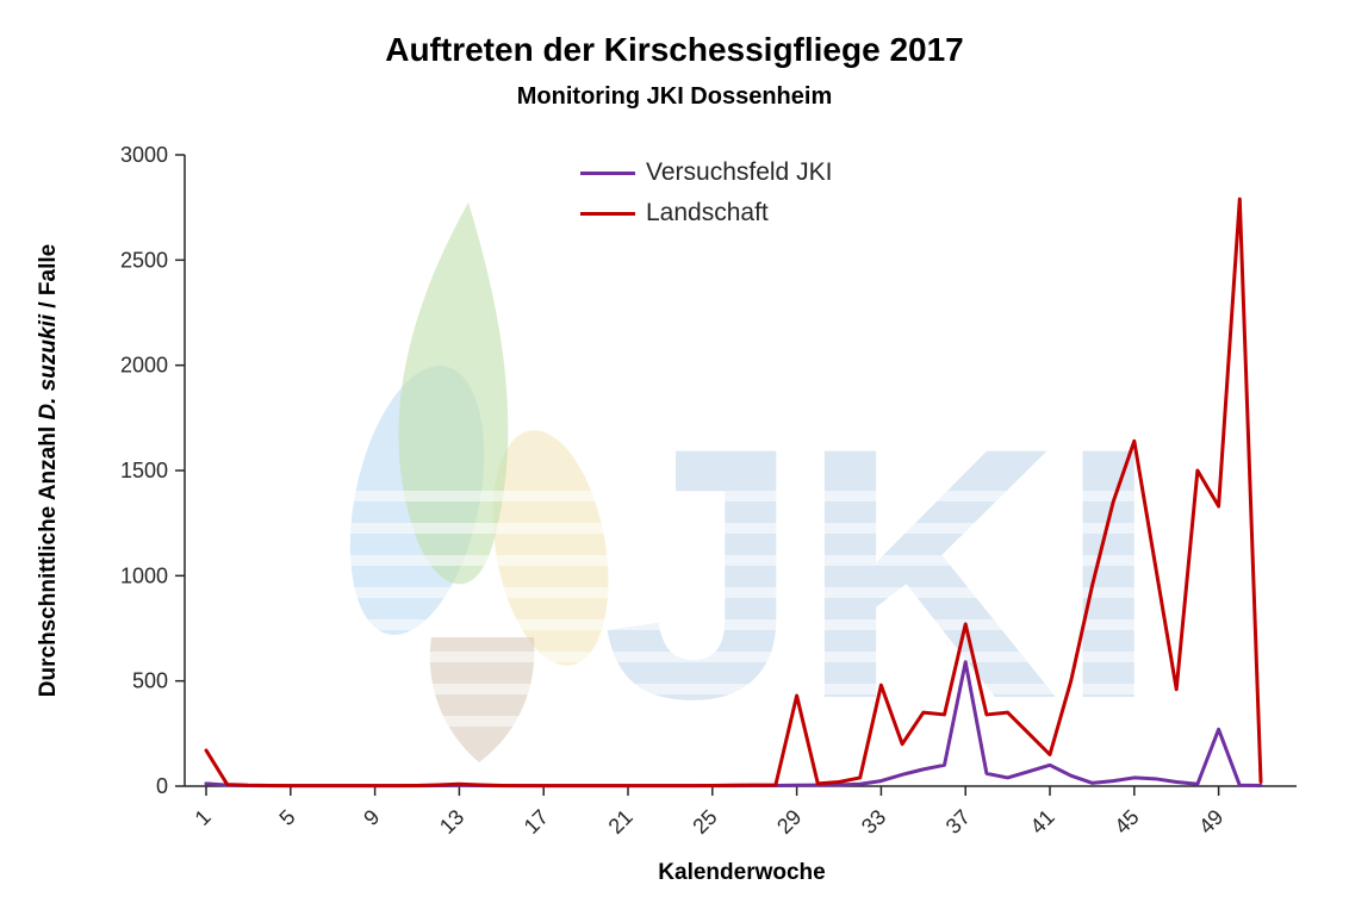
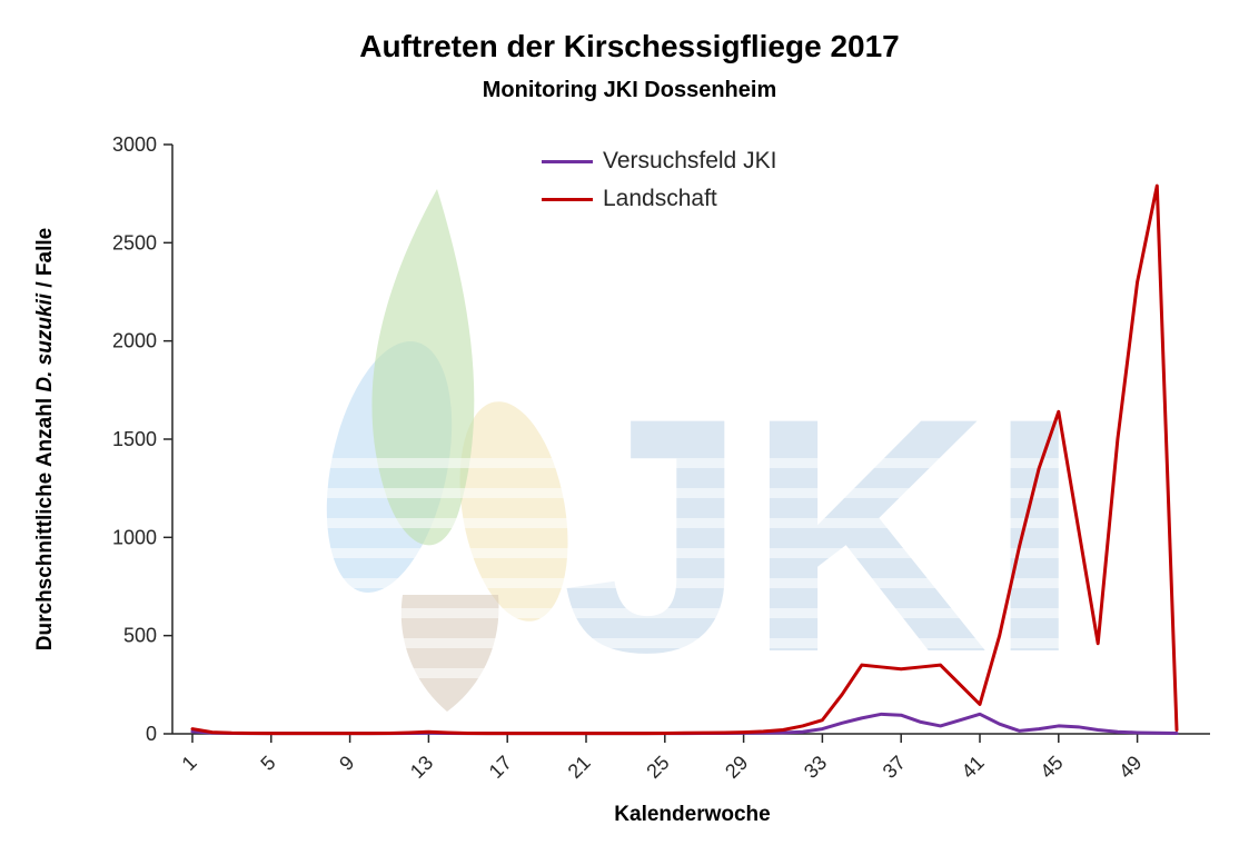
Landschaft/1: 170 -> 20
Landschaft/29: 430 -> 10
Landschaft/33: 480 -> 70
Versuchsfeld JKI/37: 590 -> 100
Landschaft/37: 770 -> 330
Versuchsfeld JKI/49: 270 -> 10
Landschaft/49: 1330 -> 2300
